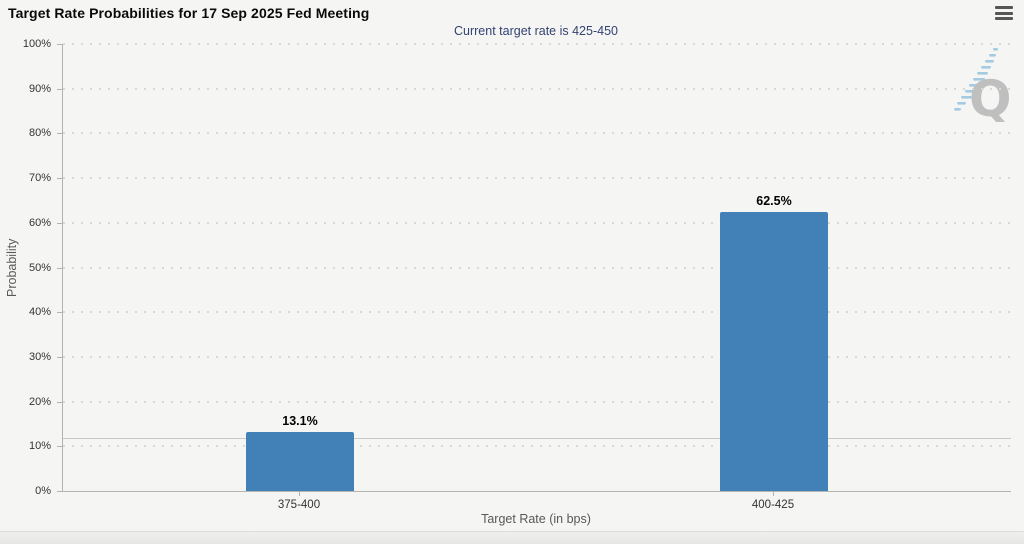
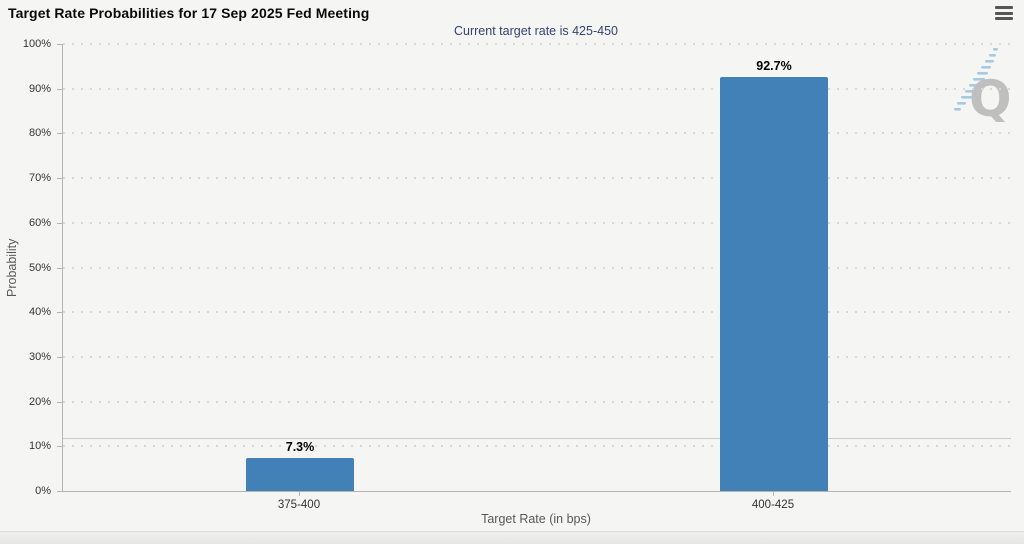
375-400: 13.1% -> 7.3%
400-425: 62.5% -> 92.7%
